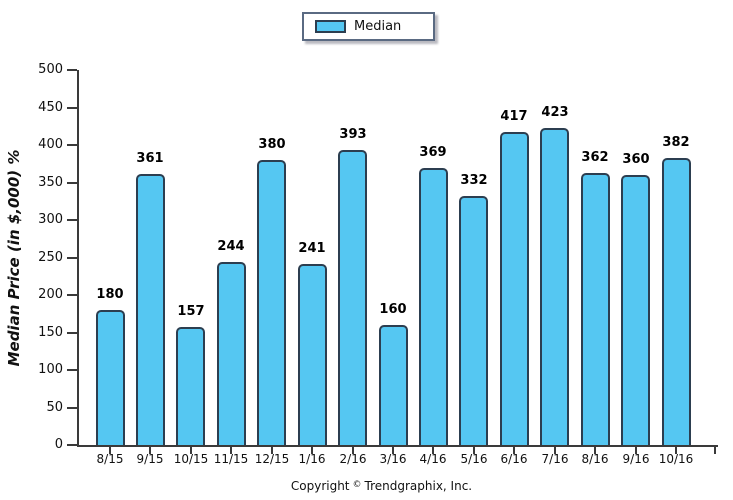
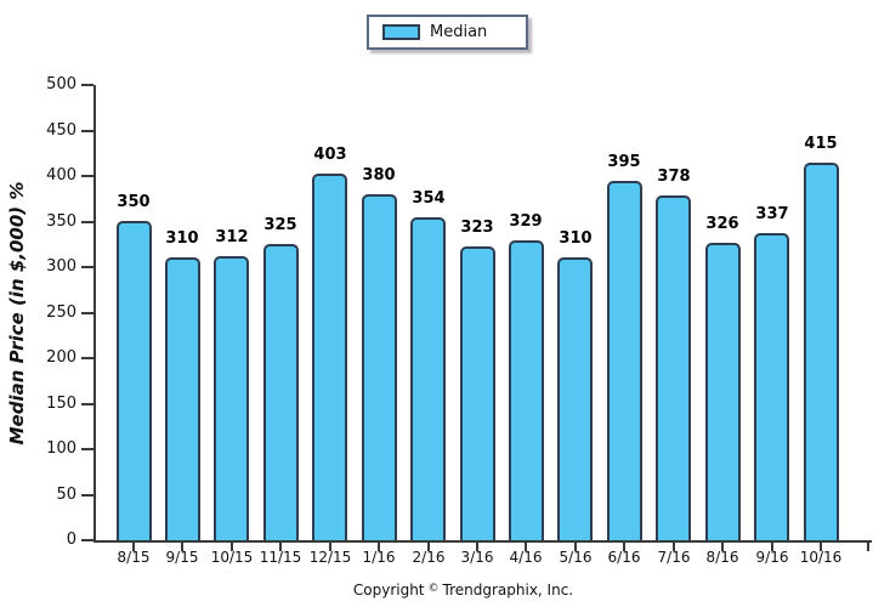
8/15: 180 -> 350
9/15: 361 -> 310
10/15: 157 -> 312
11/15: 244 -> 325
12/15: 380 -> 403
1/16: 241 -> 380
2/16: 393 -> 354
3/16: 160 -> 323
4/16: 369 -> 329
5/16: 332 -> 310
6/16: 417 -> 395
7/16: 423 -> 378
8/16: 362 -> 326
9/16: 360 -> 337
10/16: 382 -> 415
